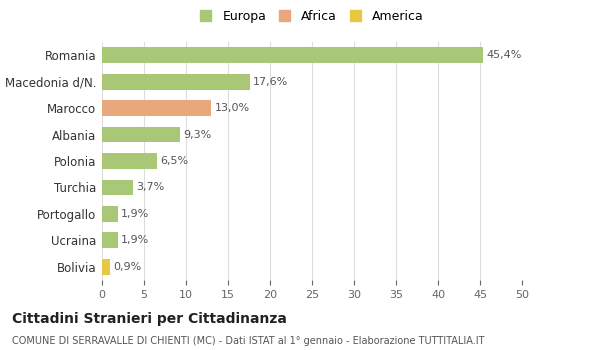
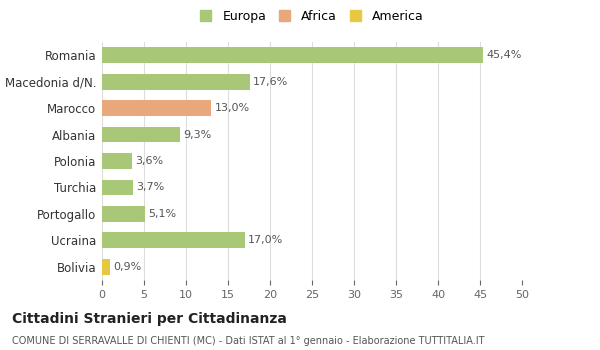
Polonia: 6,5% -> 3,6%
Portogallo: 1,9% -> 5,1%
Ucraina: 1,9% -> 17,0%
